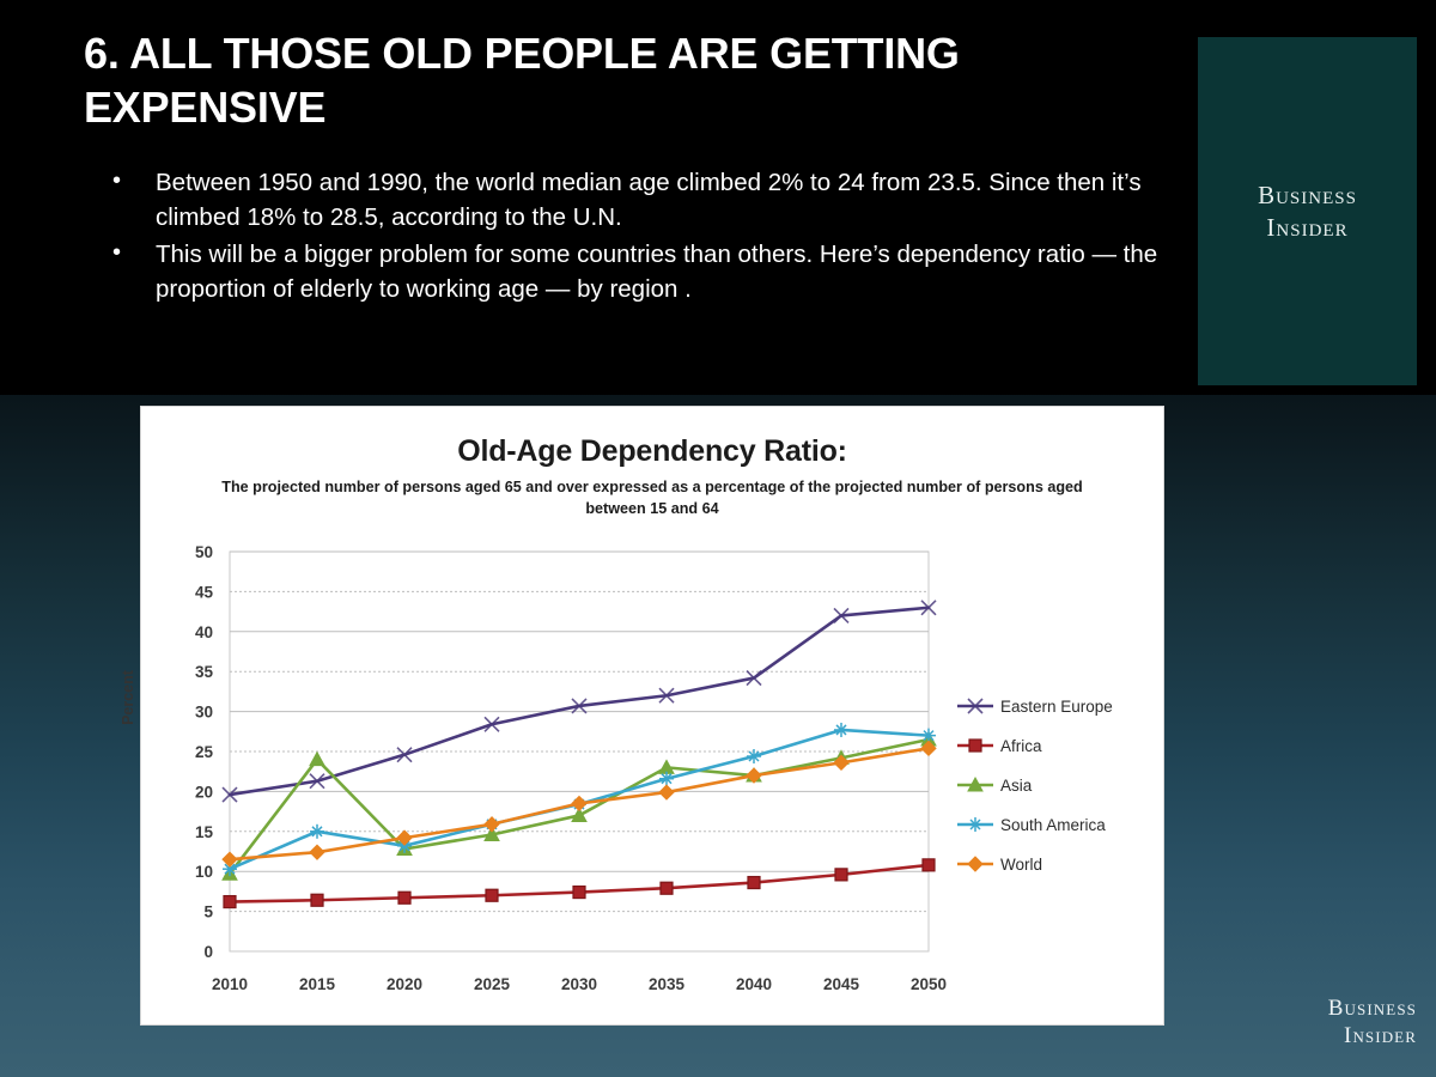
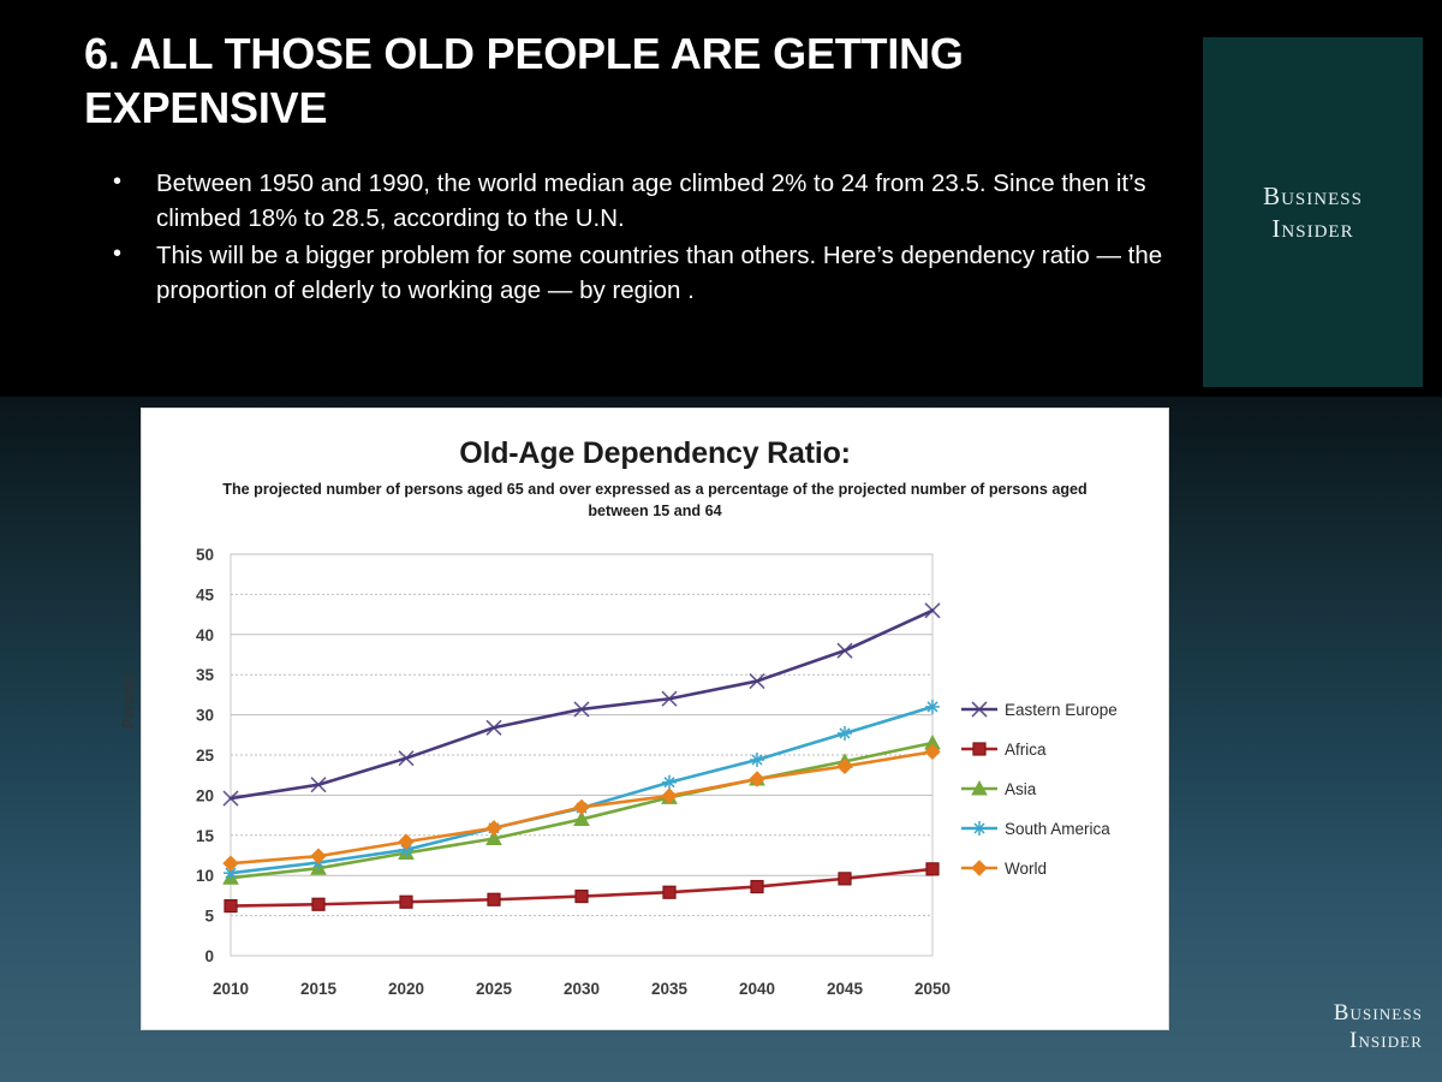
Asia/2015: 24 -> 11
South America/2015: 15 -> 12
Asia/2035: 23 -> 20
Eastern Europe/2045: 42 -> 38
South America/2050: 27 -> 31
